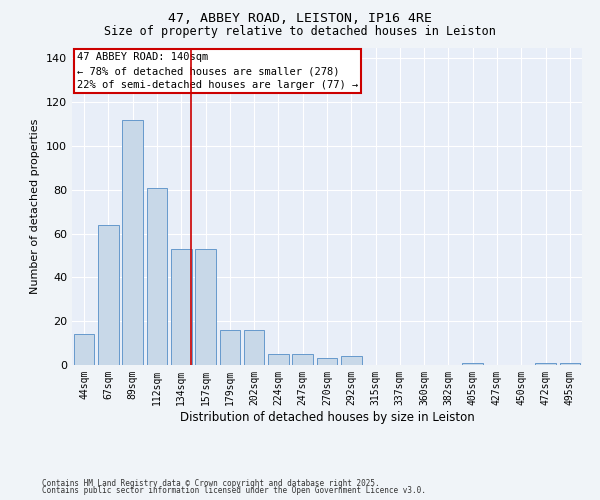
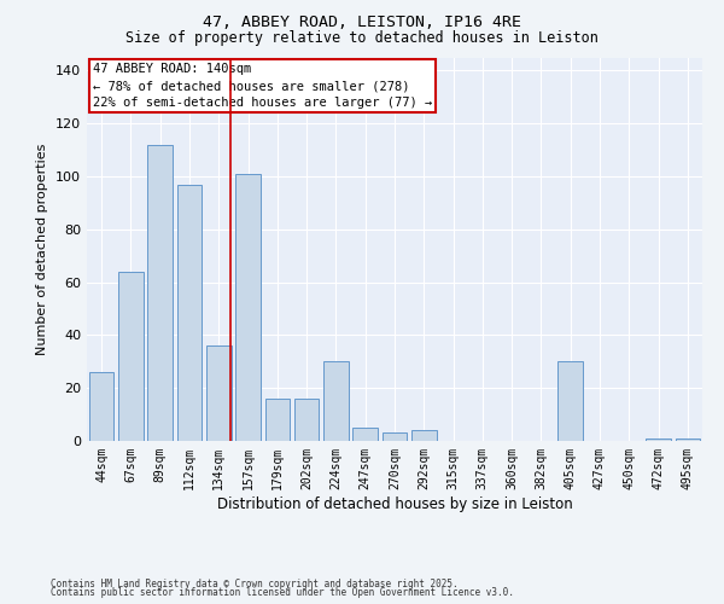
44sqm: 14 -> 26
112sqm: 81 -> 97
134sqm: 53 -> 36
157sqm: 53 -> 101
224sqm: 5 -> 30
405sqm: 1 -> 30
